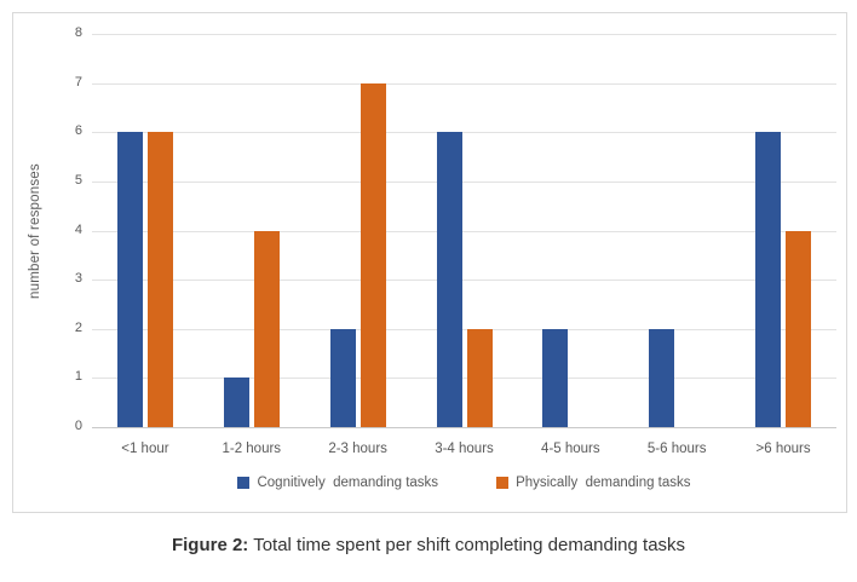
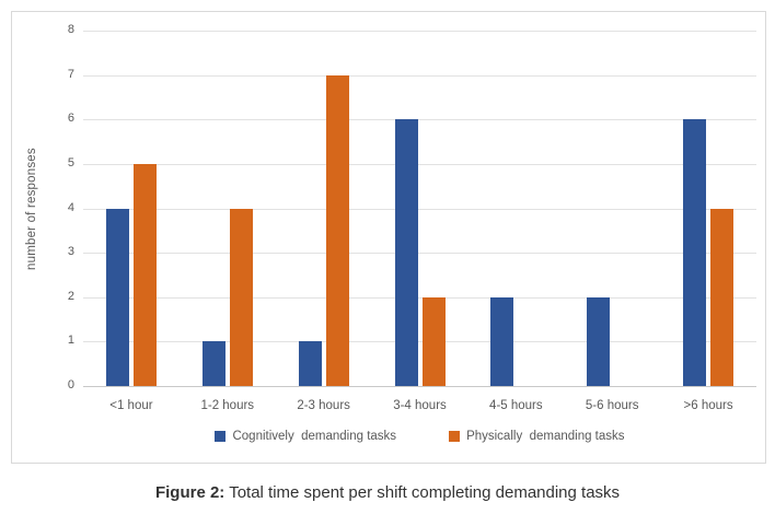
Cognitively demanding tasks/<1 hour: 6 -> 4
Physically demanding tasks/<1 hour: 6 -> 5
Cognitively demanding tasks/2-3 hours: 2 -> 1
